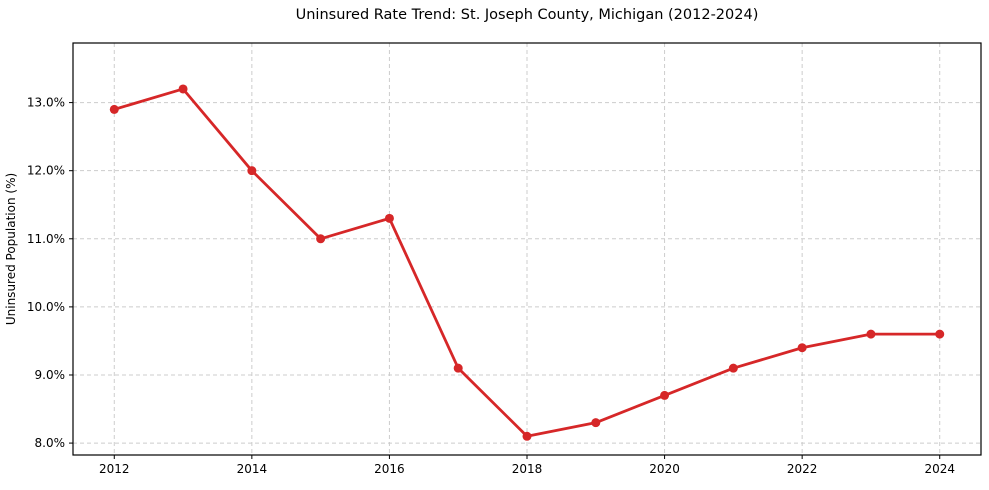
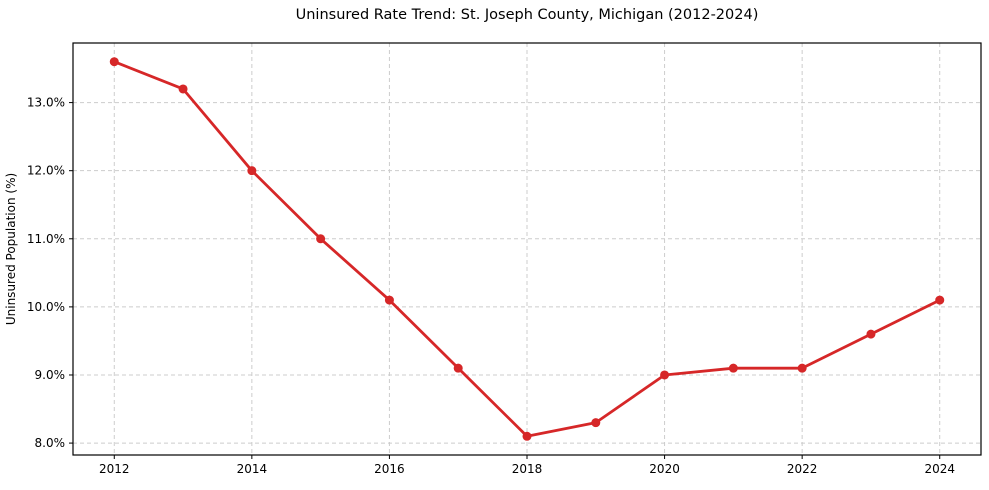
2012: 12.9% -> 13.6%
2016: 11.3% -> 10.1%
2020: 8.7% -> 9.0%
2022: 9.4% -> 9.1%
2024: 9.6% -> 10.1%
